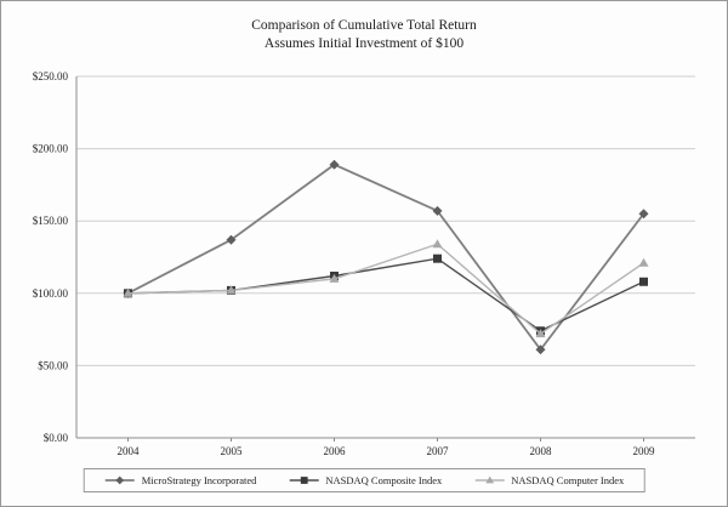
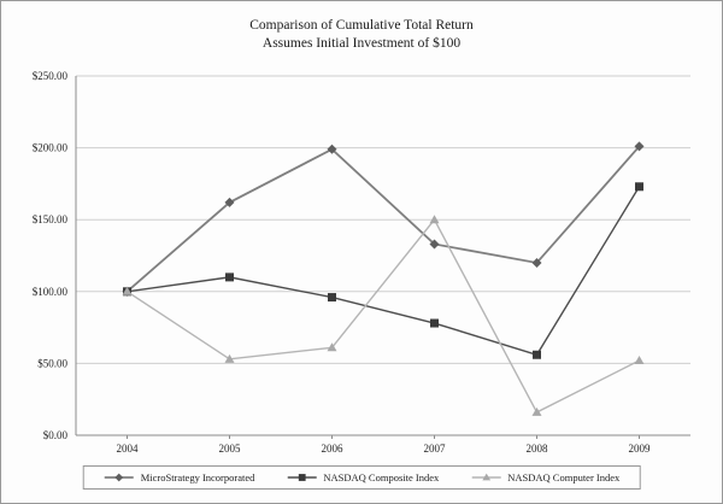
MicroStrategy Incorporated/2005: $137 -> $162
NASDAQ Composite Index/2005: $102 -> $110
NASDAQ Computer Index/2005: $102 -> $53
MicroStrategy Incorporated/2006: $189 -> $199
NASDAQ Composite Index/2006: $112 -> $96
NASDAQ Computer Index/2006: $110 -> $61
MicroStrategy Incorporated/2007: $157 -> $133
NASDAQ Composite Index/2007: $124 -> $78
NASDAQ Computer Index/2007: $134 -> $150
MicroStrategy Incorporated/2008: $61 -> $120
NASDAQ Composite Index/2008: $74 -> $56
NASDAQ Computer Index/2008: $72 -> $16
MicroStrategy Incorporated/2009: $155 -> $201
NASDAQ Composite Index/2009: $108 -> $173
NASDAQ Computer Index/2009: $121 -> $52
